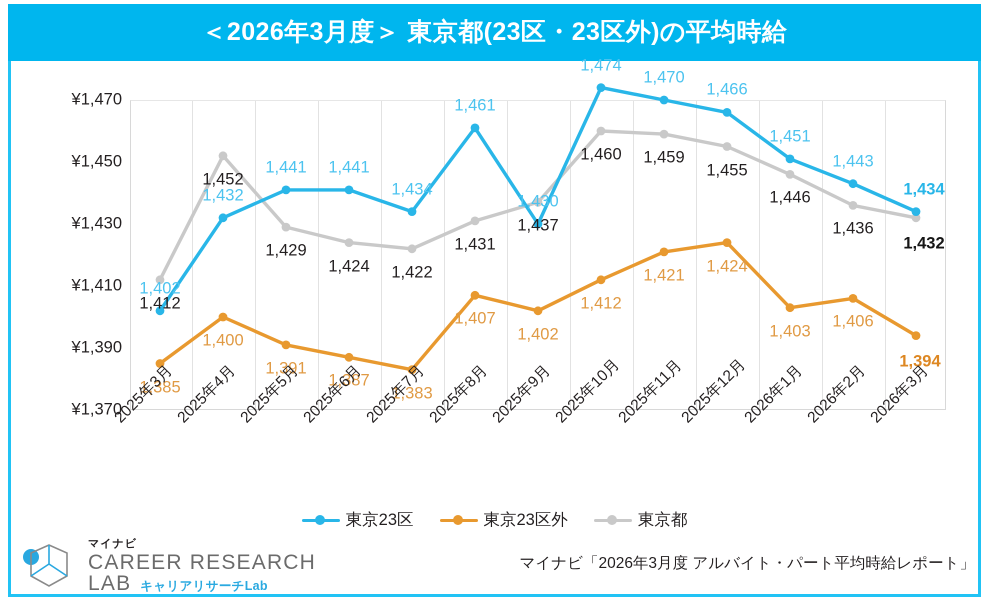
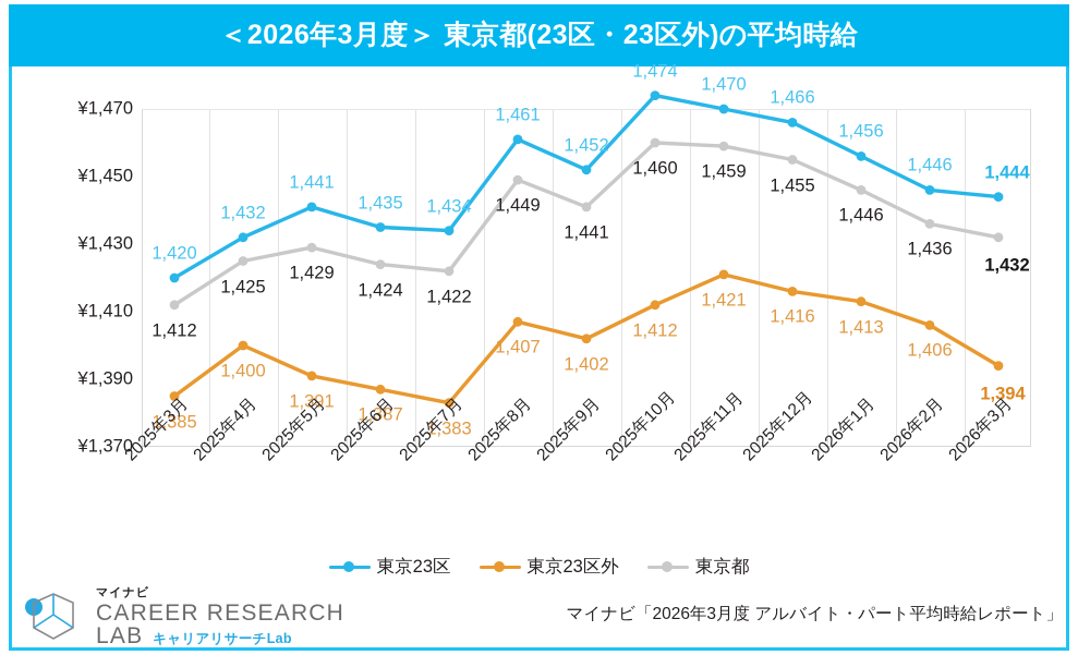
東京23区/2025年3月: 1,402 -> 1,420
東京都/2025年4月: 1,452 -> 1,425
東京23区/2025年6月: 1,441 -> 1,435
東京都/2025年8月: 1,431 -> 1,449
東京23区/2025年9月: 1,430 -> 1,452
東京都/2025年9月: 1,437 -> 1,441
東京23区外/2025年12月: 1,424 -> 1,416
東京23区/2026年1月: 1,451 -> 1,456
東京23区外/2026年1月: 1,403 -> 1,413
東京23区/2026年2月: 1,443 -> 1,446
東京23区/2026年3月: 1,434 -> 1,444
